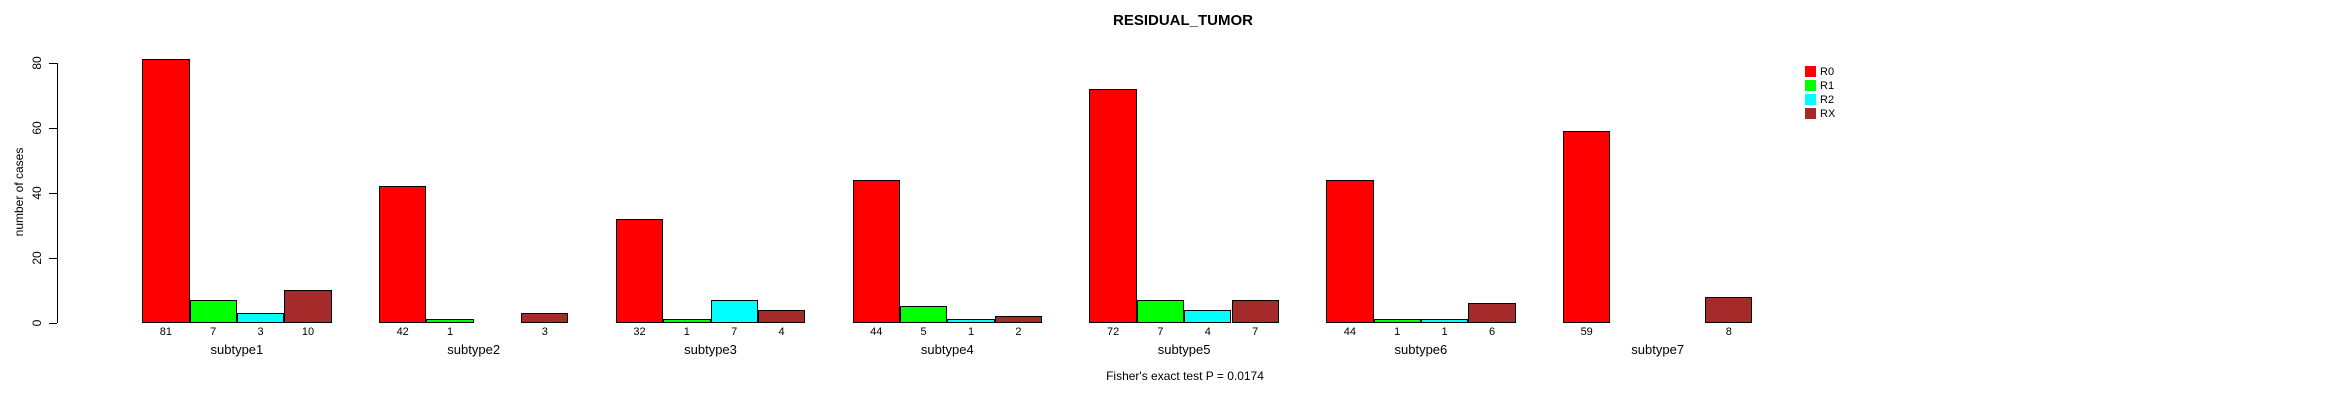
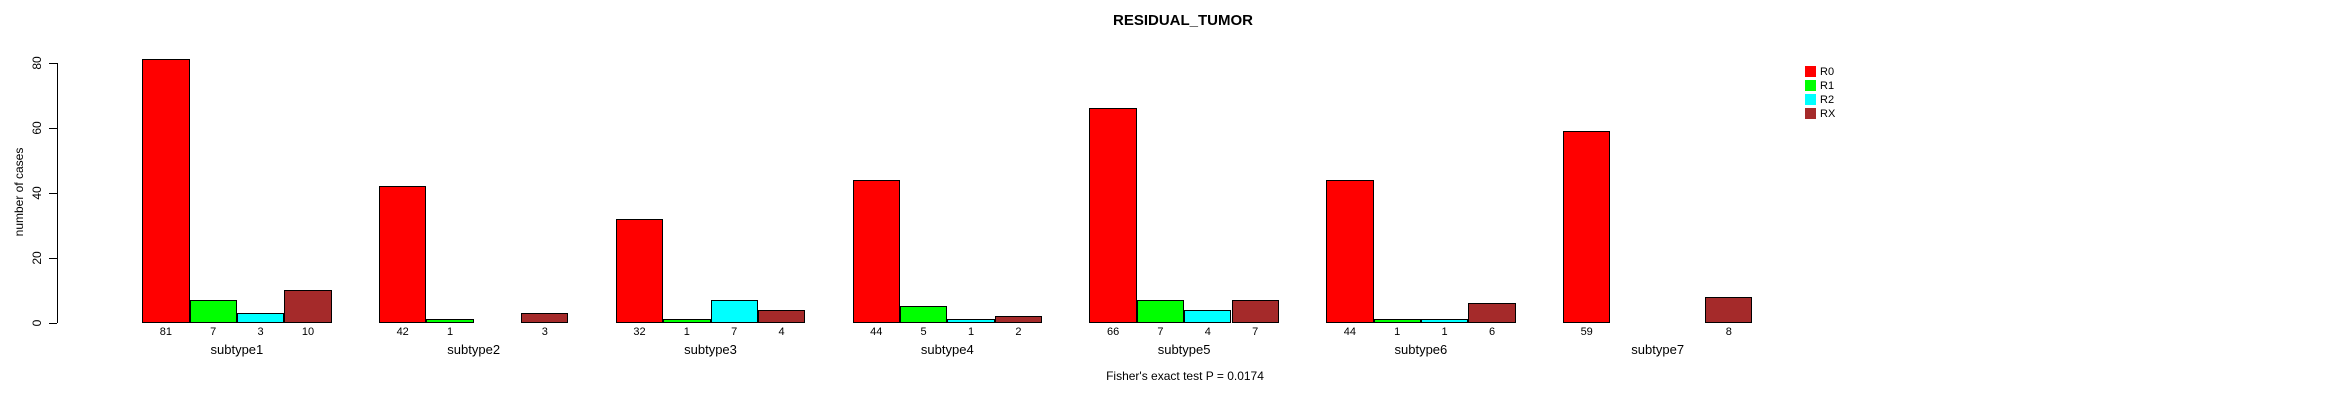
R0/subtype5: 72 -> 66
